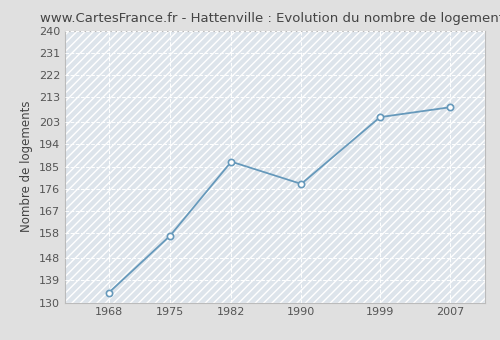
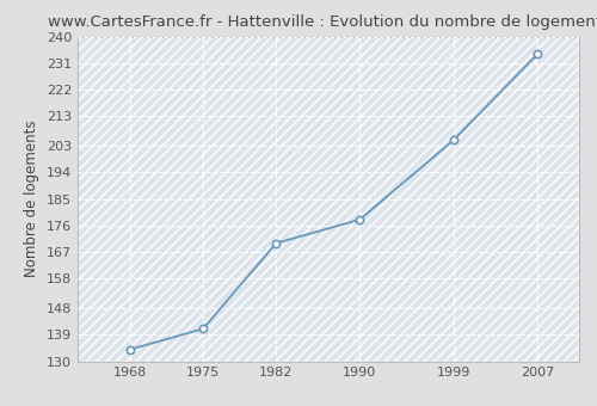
1975: 157 -> 141
1982: 187 -> 170
2007: 209 -> 234
